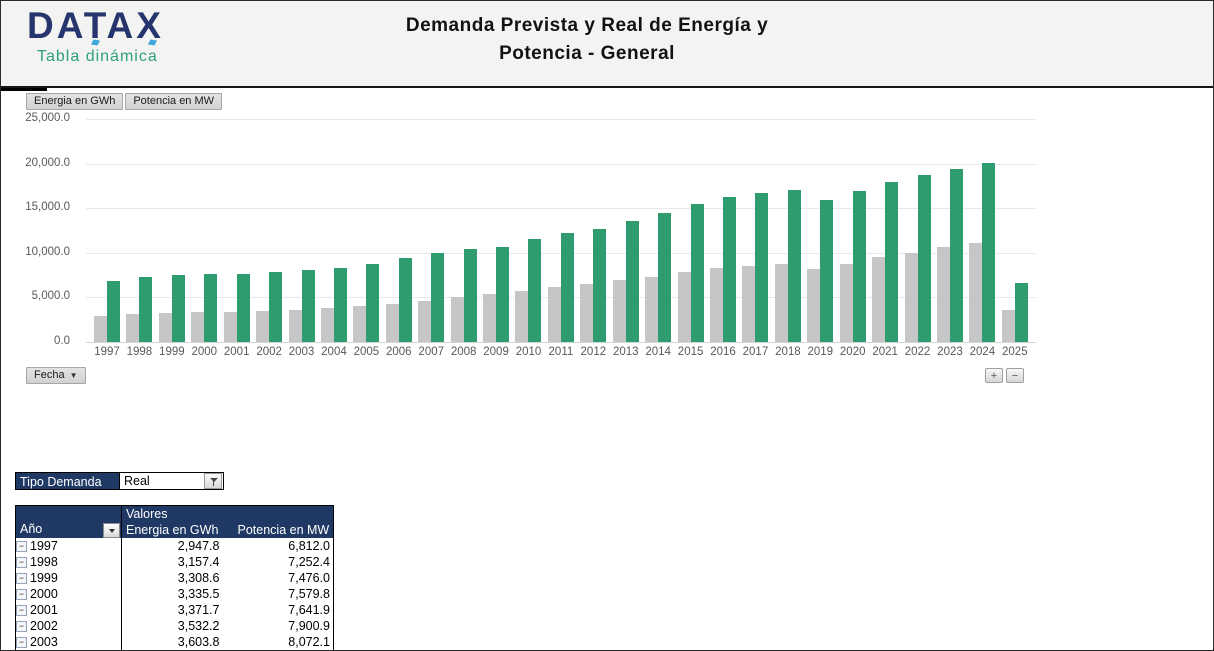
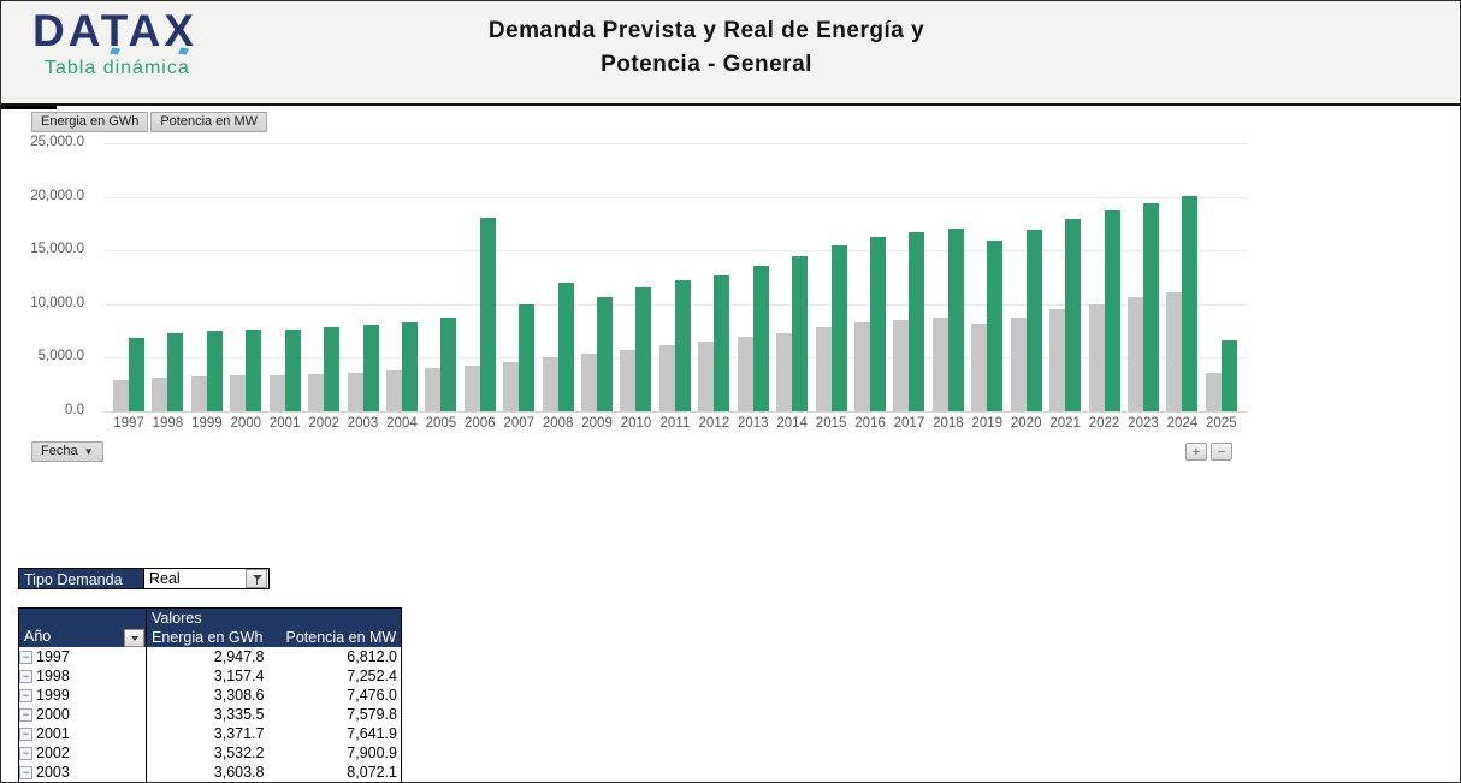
Potencia en MW/2006: 9000 -> 18000
Potencia en MW/2008: 10000 -> 12000
